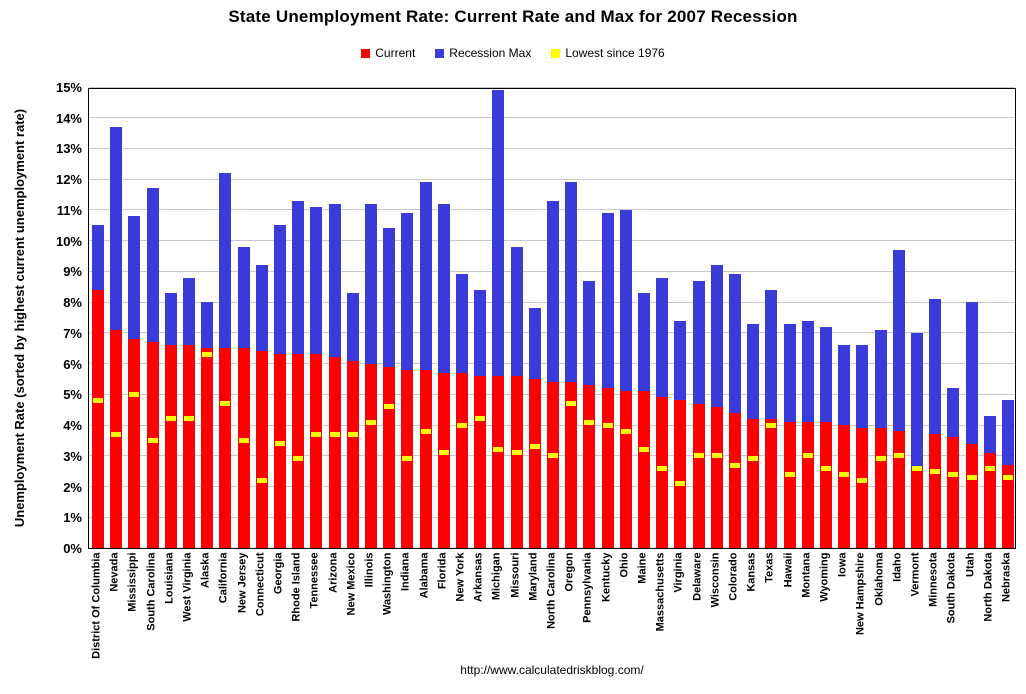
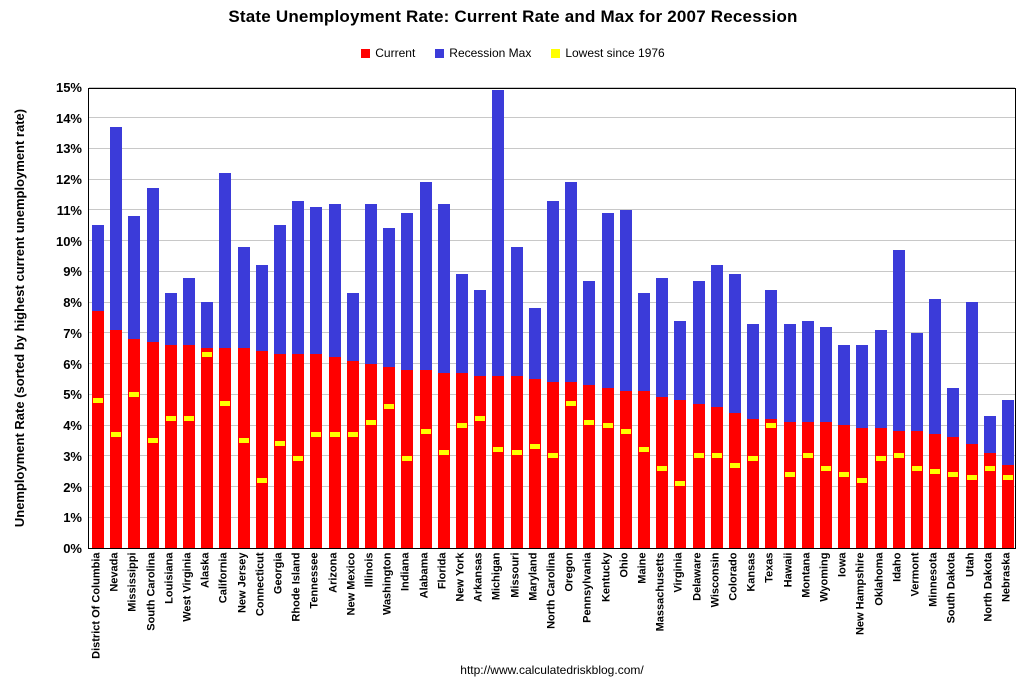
Current/District Of Columbia: 8.4% -> 7.7%
Current/Vermont: 2.6% -> 3.8%
